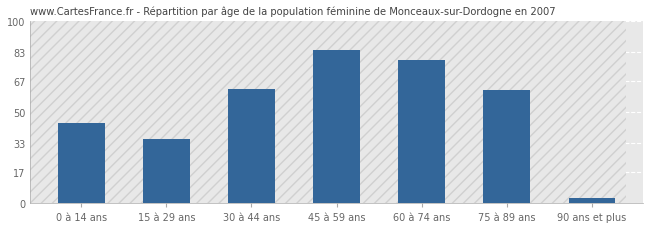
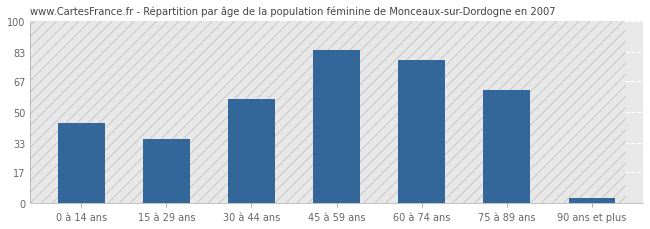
30 à 44 ans: 63 -> 57
